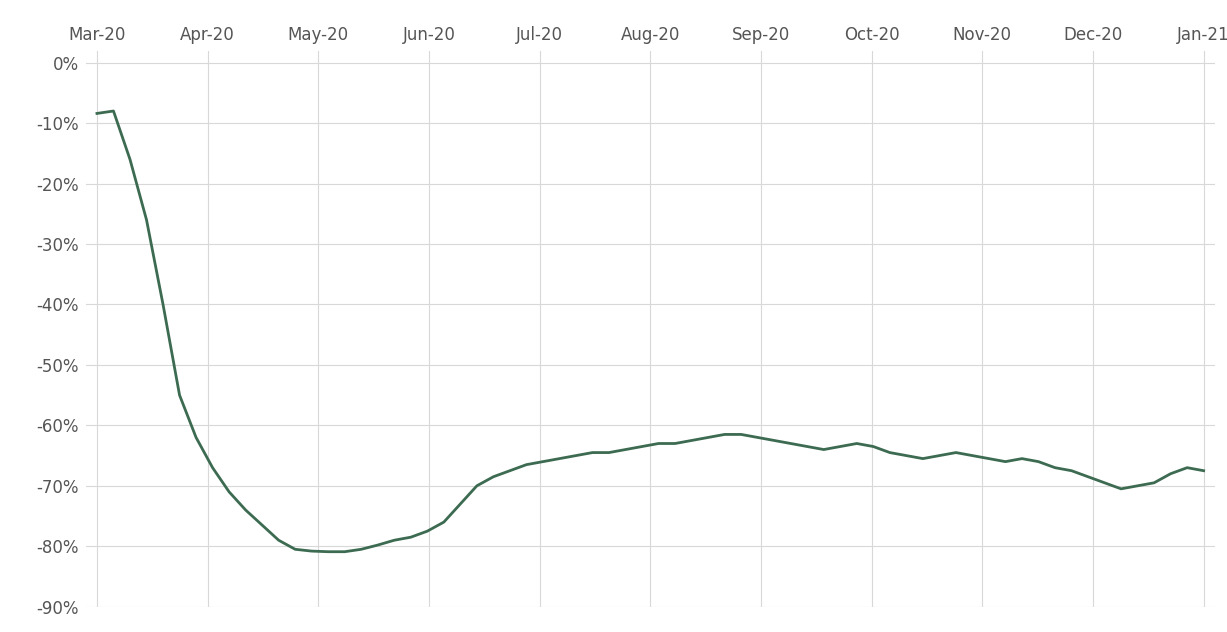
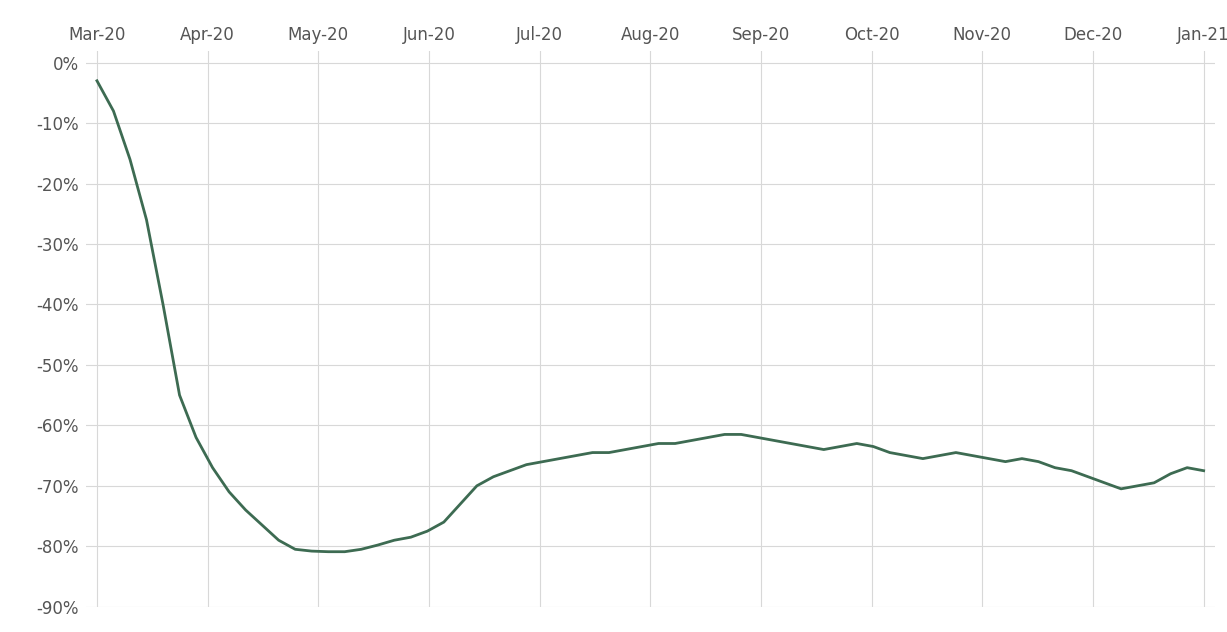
Mar-20: -8.4% -> -3.0%
